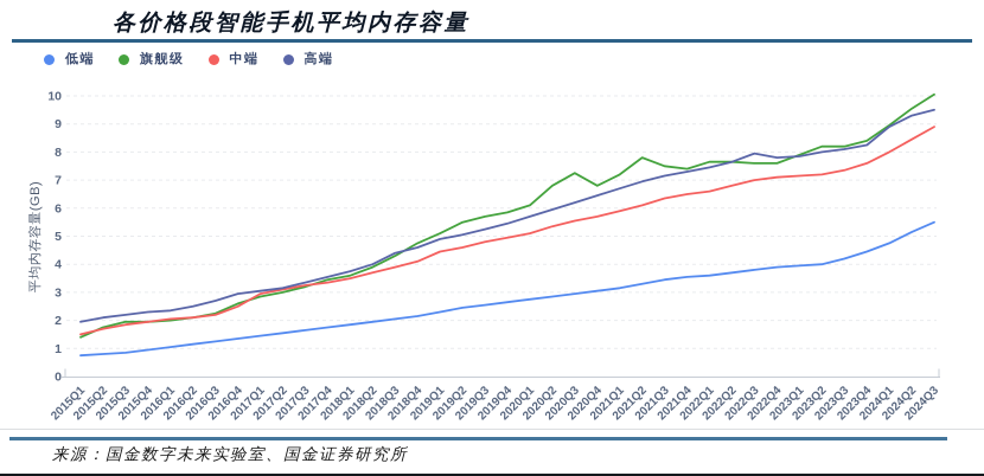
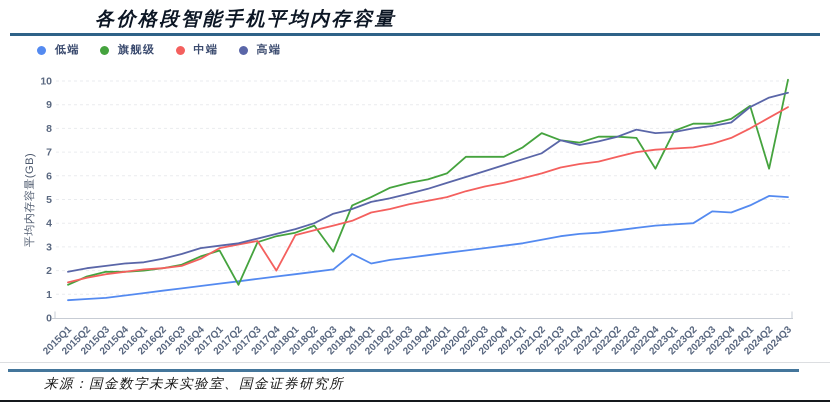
旗舰级/2017Q2: 3.0 -> 1.4
中端/2017Q4: 3.4 -> 2.0
旗舰级/2018Q3: 4.3 -> 2.8
低端/2018Q4: 2.1 -> 2.7
旗舰级/2020Q3: 7.2 -> 6.8
高端/2021Q3: 7.2 -> 7.5
旗舰级/2022Q4: 7.6 -> 6.3
低端/2023Q3: 4.2 -> 4.5
旗舰级/2024Q2: 9.6 -> 6.3
低端/2024Q3: 5.5 -> 5.1
